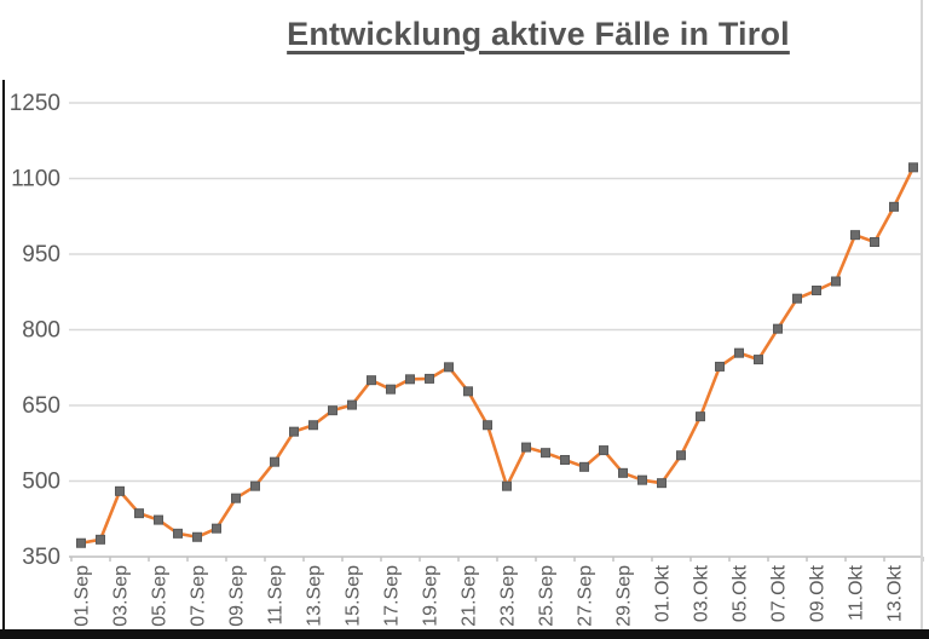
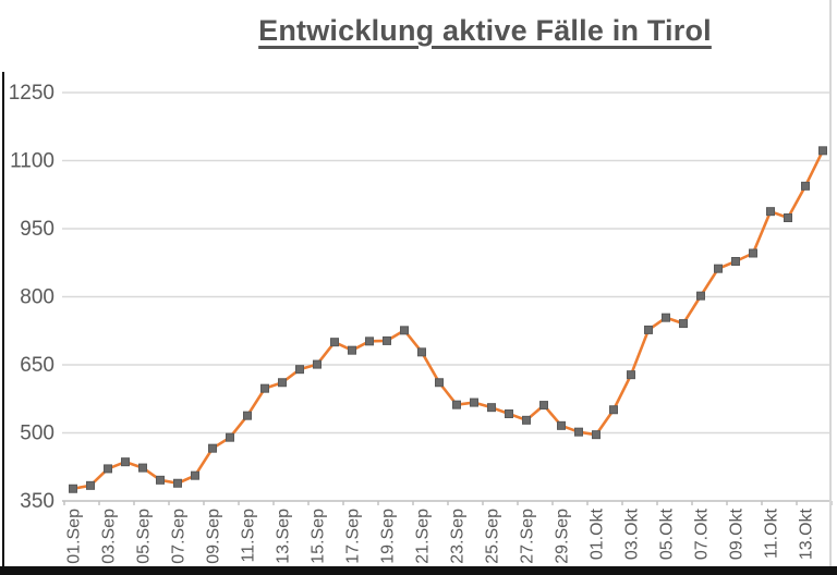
03.Sep: 480 -> 420
23.Sep: 490 -> 560
